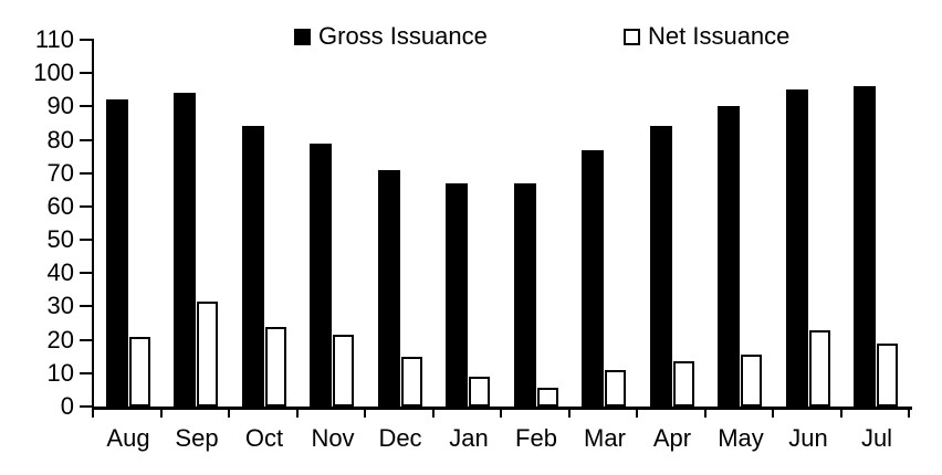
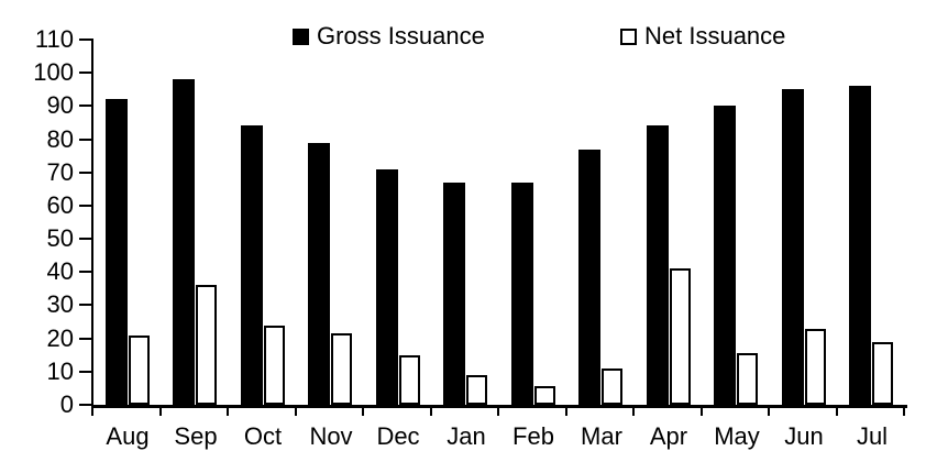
Gross Issuance/Sep: 94 -> 98
Net Issuance/Sep: 32 -> 36
Net Issuance/Apr: 14 -> 41
